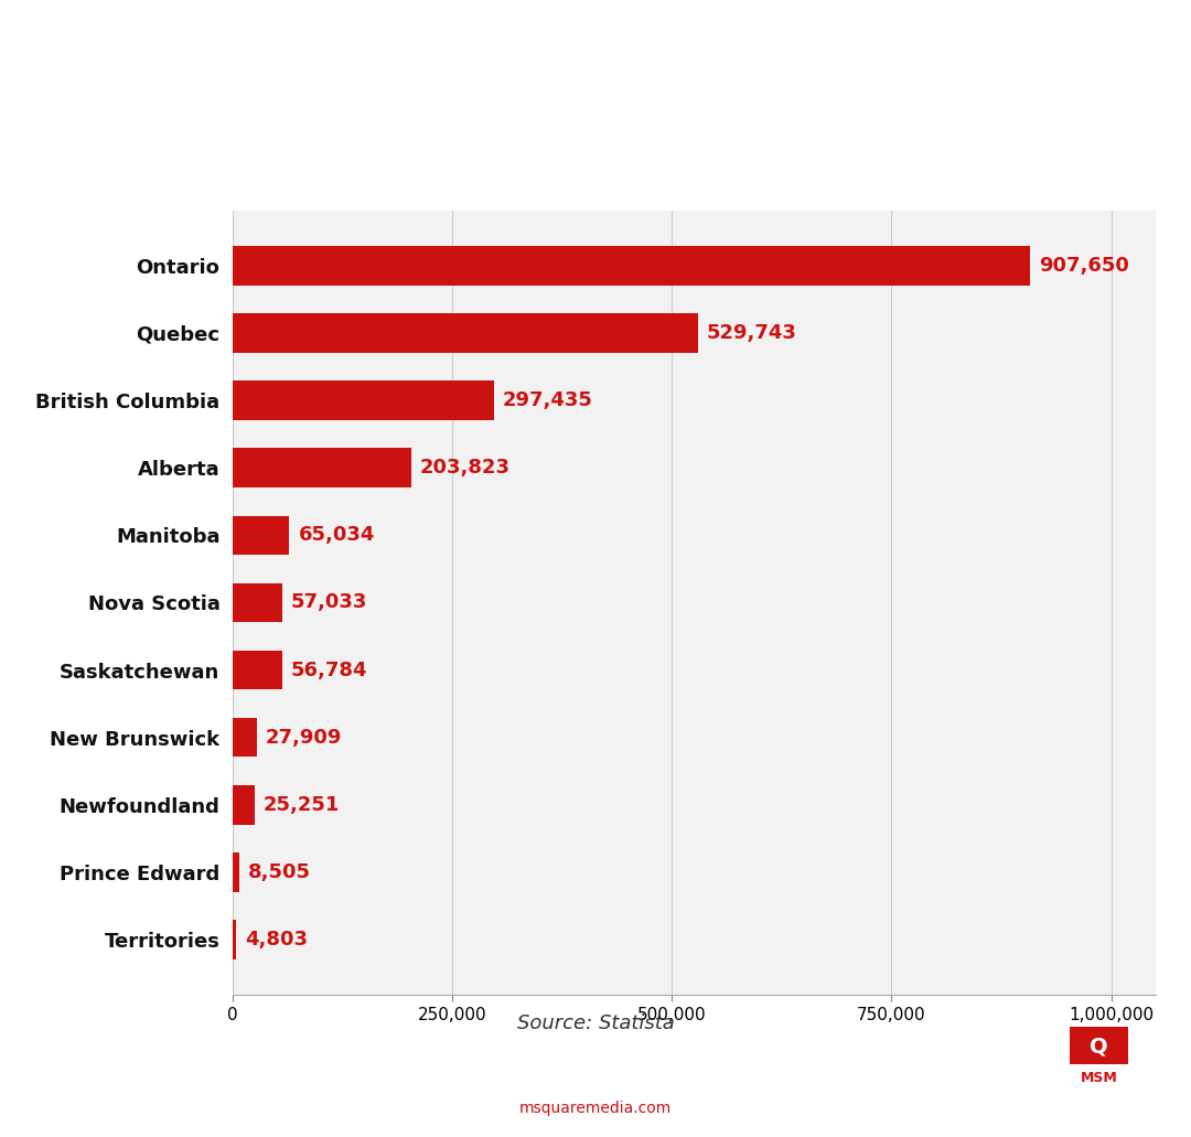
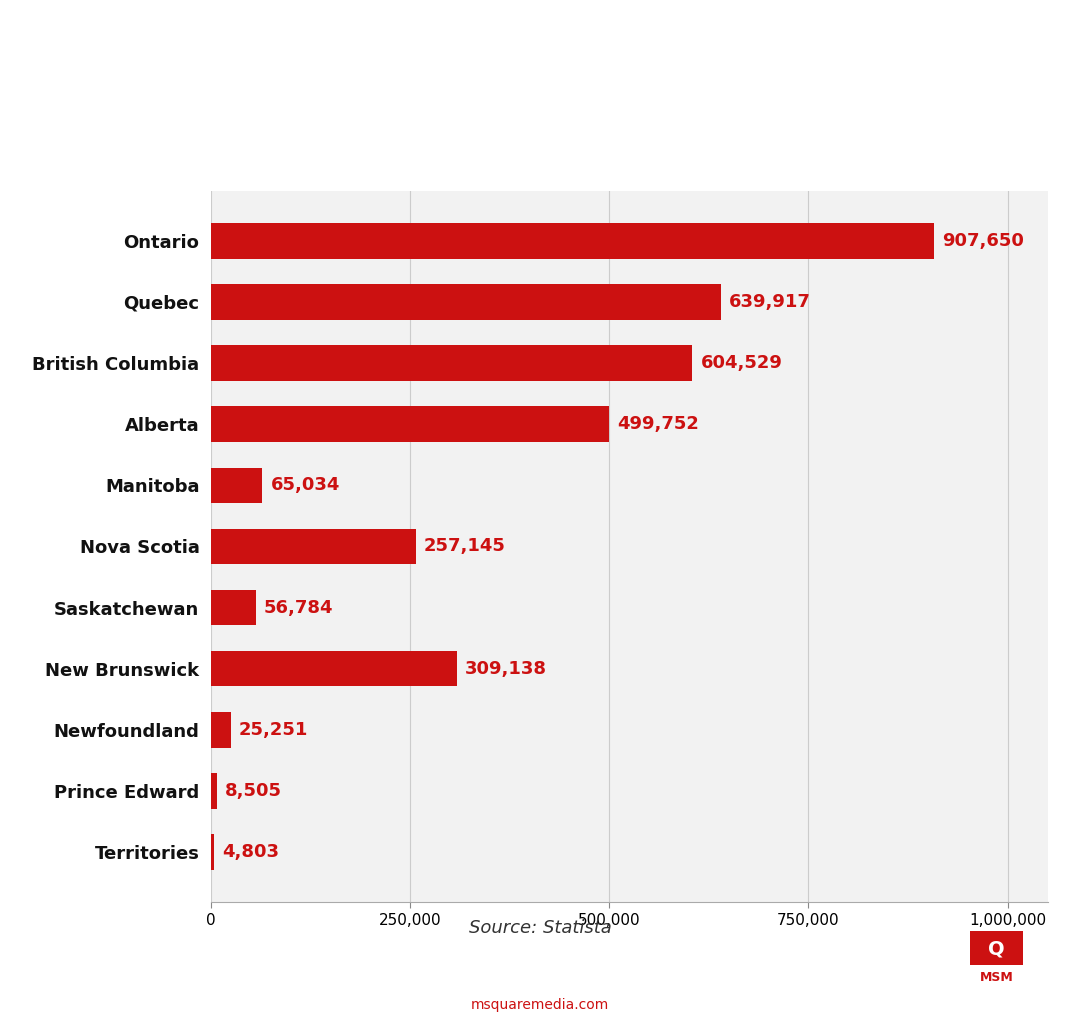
Quebec: 529,743 -> 639,917
British Columbia: 297,435 -> 604,529
Alberta: 203,823 -> 499,752
Nova Scotia: 57,033 -> 257,145
New Brunswick: 27,909 -> 309,138
